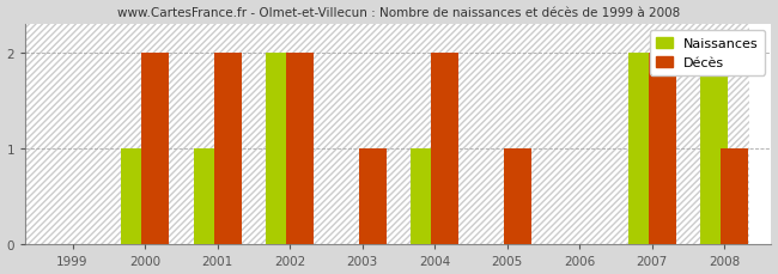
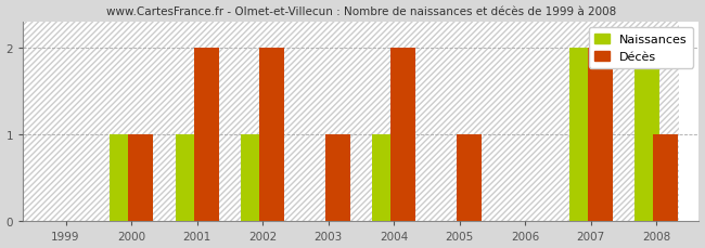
Décès/2000: 2 -> 1
Naissances/2002: 2 -> 1
